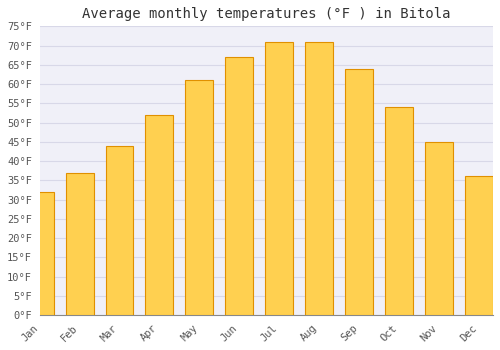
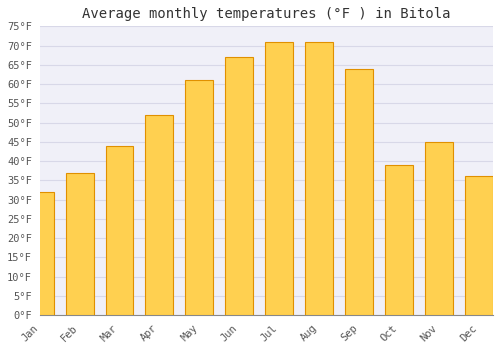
Oct: 54°F -> 39°F
